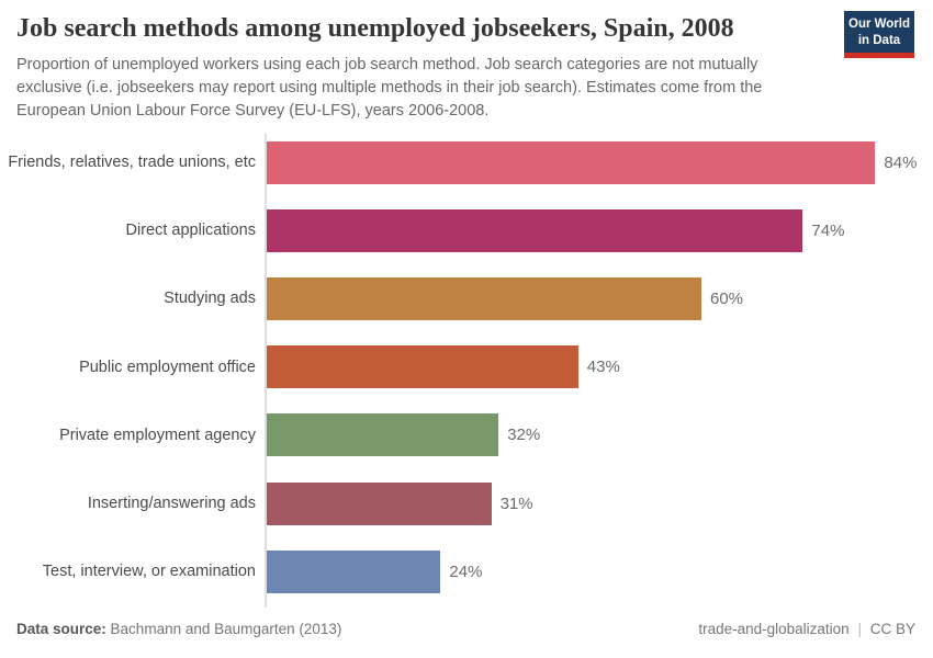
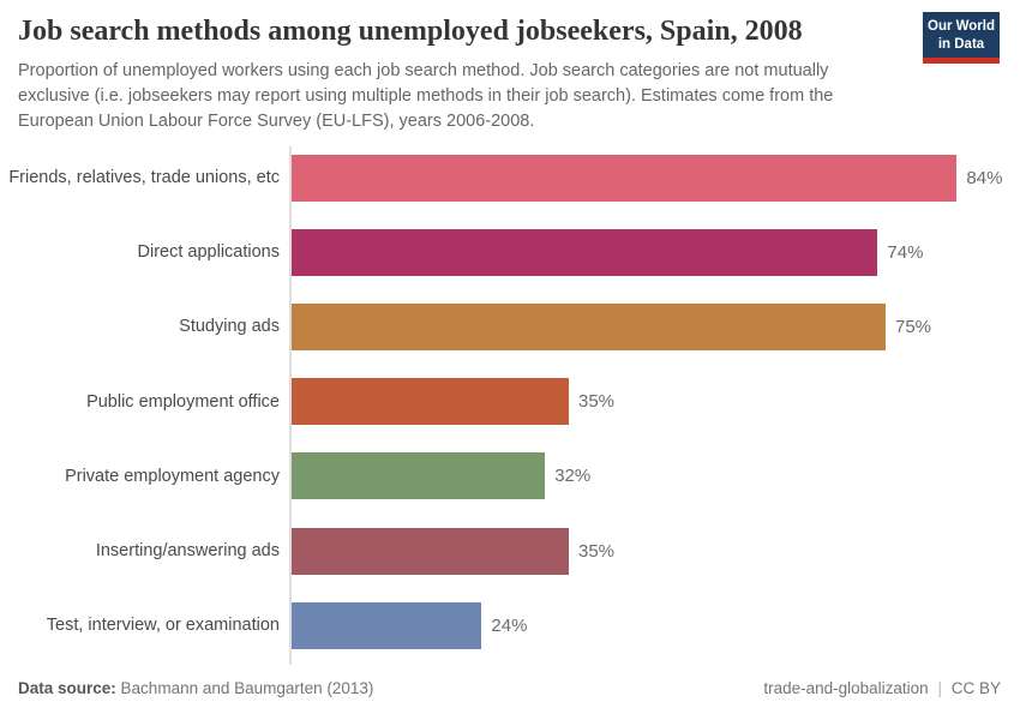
Studying ads: 60% -> 75%
Public employment office: 43% -> 35%
Inserting/answering ads: 31% -> 35%
